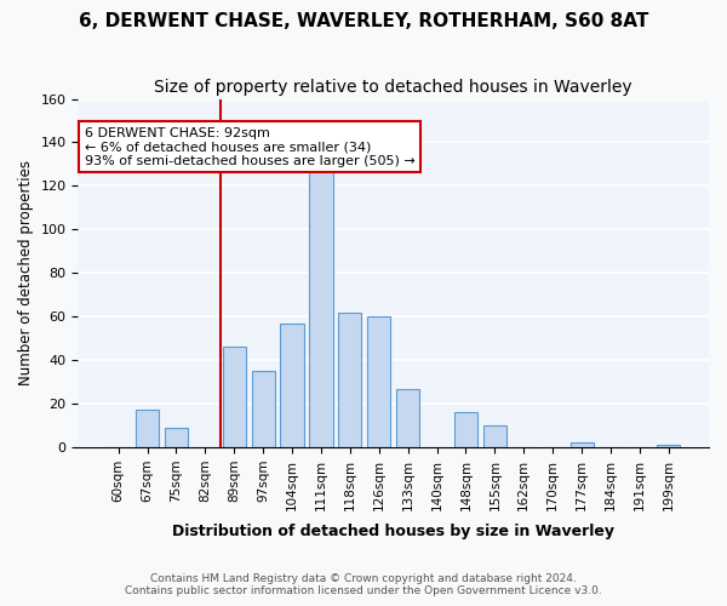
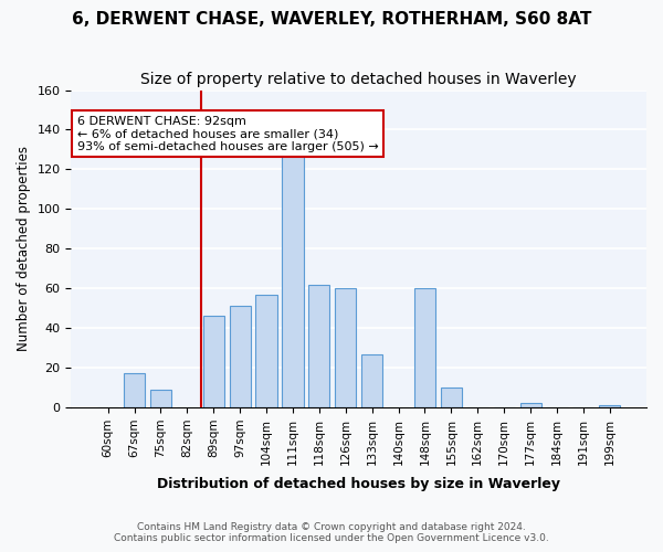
97sqm: 35 -> 51
148sqm: 16 -> 60
